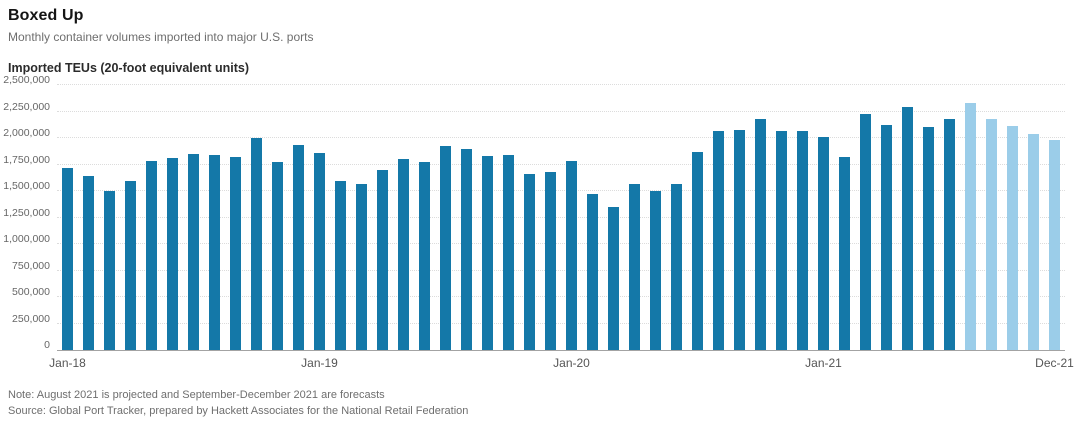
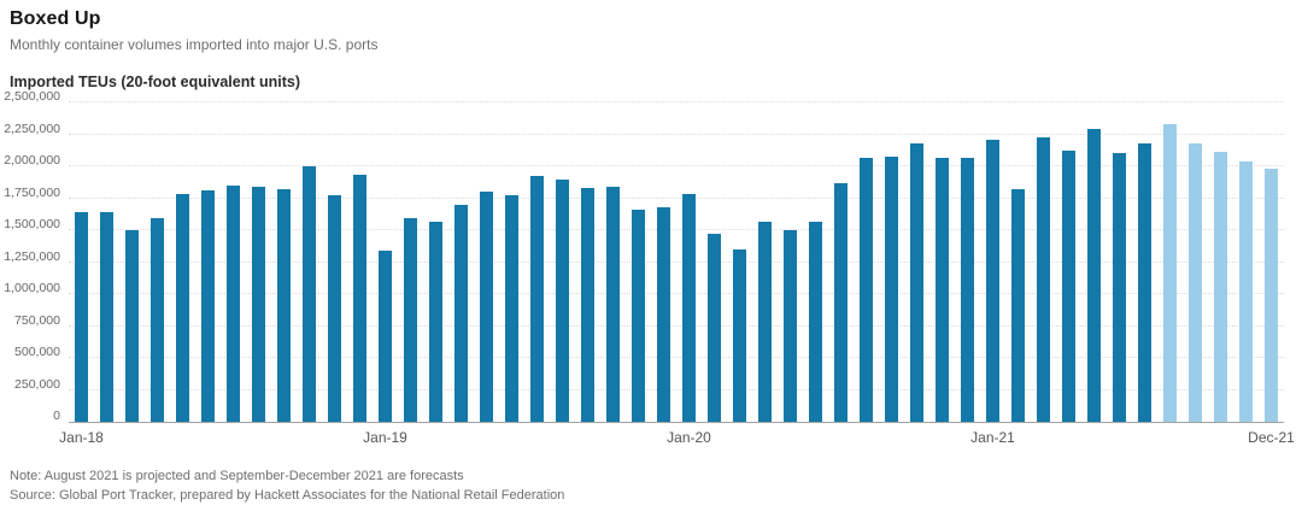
Jan-18: 1720000 -> 1640000
Jan-19: 1860000 -> 1340000
Jan-21: 2010000 -> 2210000
